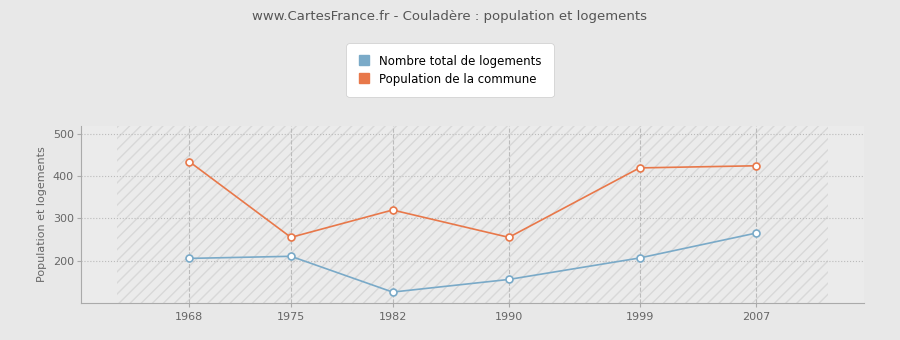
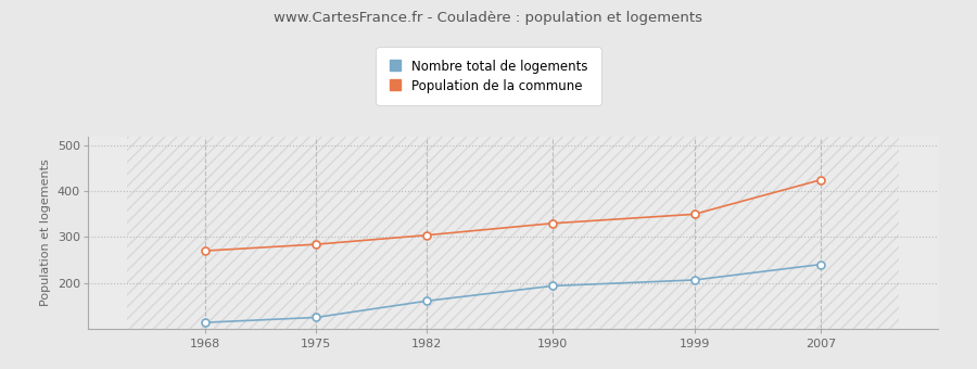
Nombre total de logements/1968: 205 -> 113
Population de la commune/1968: 435 -> 270
Nombre total de logements/1975: 210 -> 124
Population de la commune/1975: 255 -> 284
Nombre total de logements/1982: 125 -> 160
Population de la commune/1982: 320 -> 304
Nombre total de logements/1990: 155 -> 193
Population de la commune/1990: 255 -> 330
Population de la commune/1999: 420 -> 350
Nombre total de logements/2007: 265 -> 240
